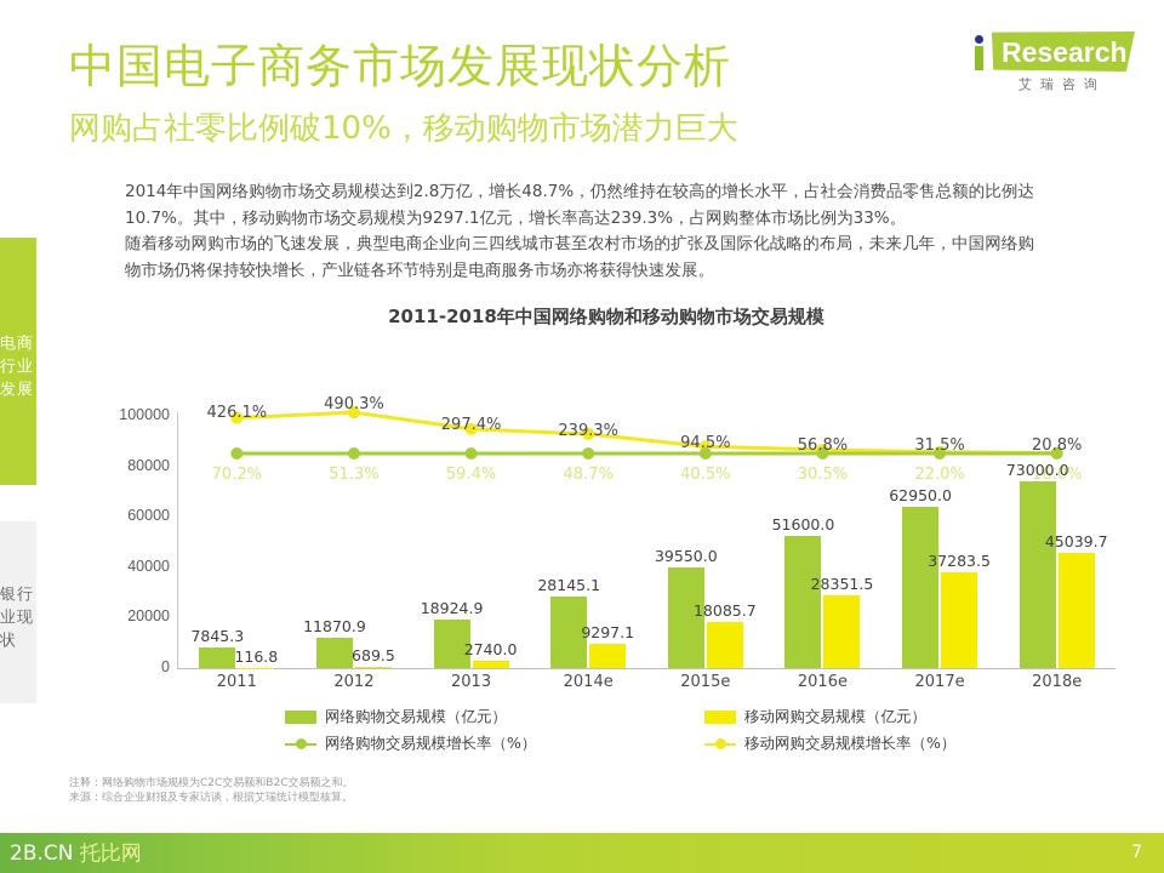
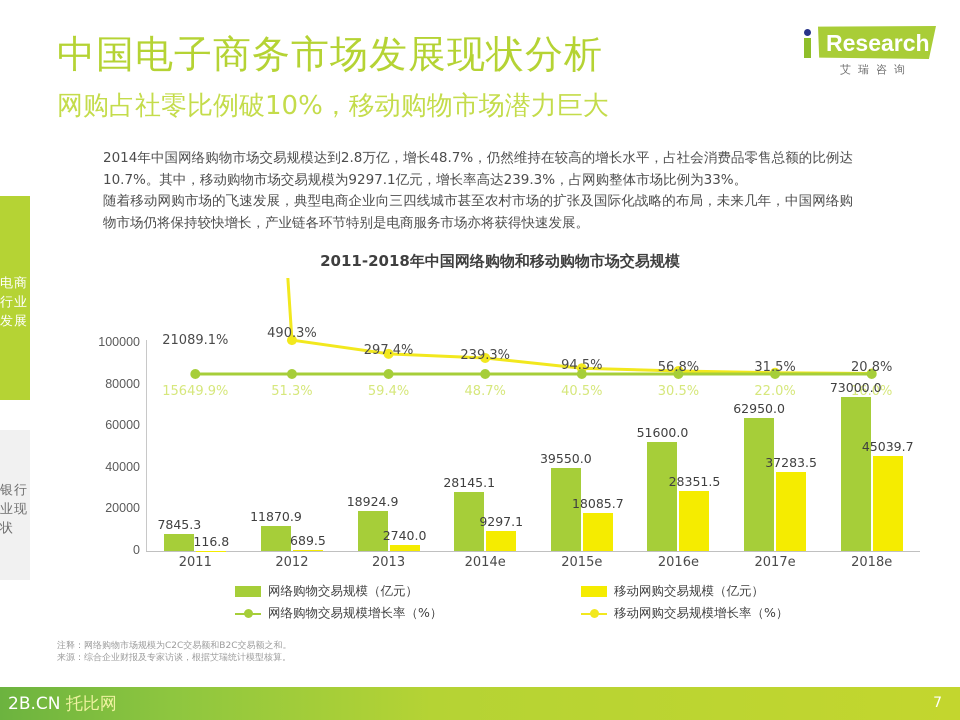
网络购物交易规模增长率（%）/2011: 70.2% -> 15649.9%
移动网购交易规模增长率（%）/2011: 426.1% -> 21089.1%
